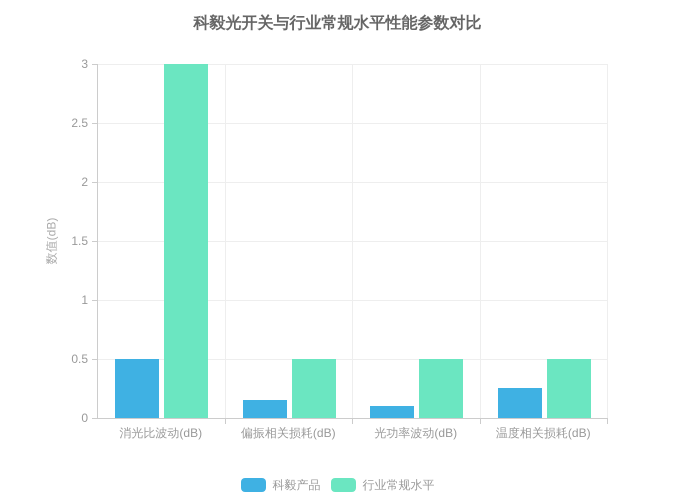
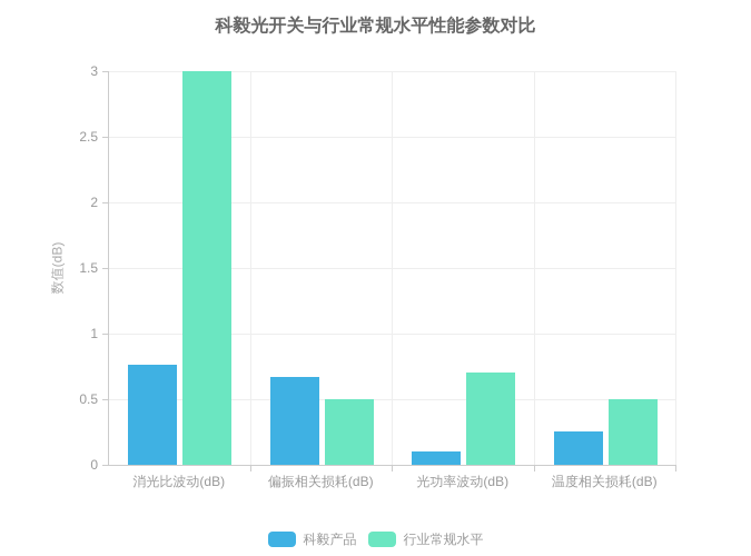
科毅产品/消光比波动(dB): 0.50 -> 0.76
科毅产品/偏振相关损耗(dB): 0.15 -> 0.67
行业常规水平/光功率波动(dB): 0.5 -> 0.7
